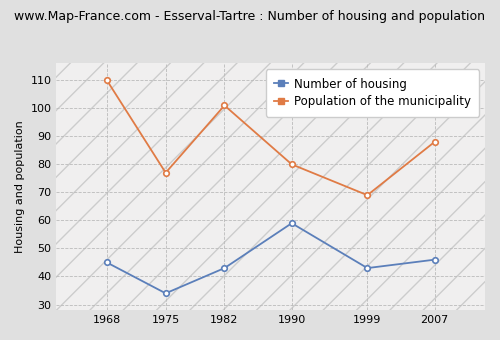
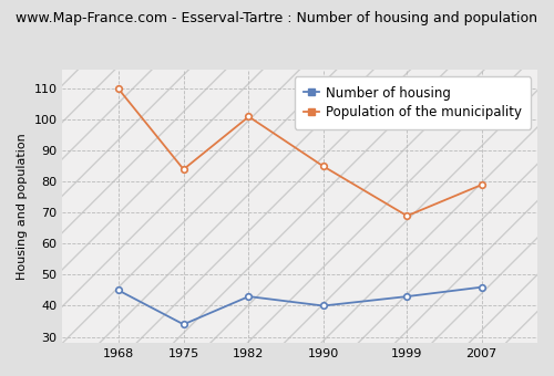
Population of the municipality/1975: 77 -> 84
Number of housing/1990: 59 -> 40
Population of the municipality/1990: 80 -> 85
Population of the municipality/2007: 88 -> 79
